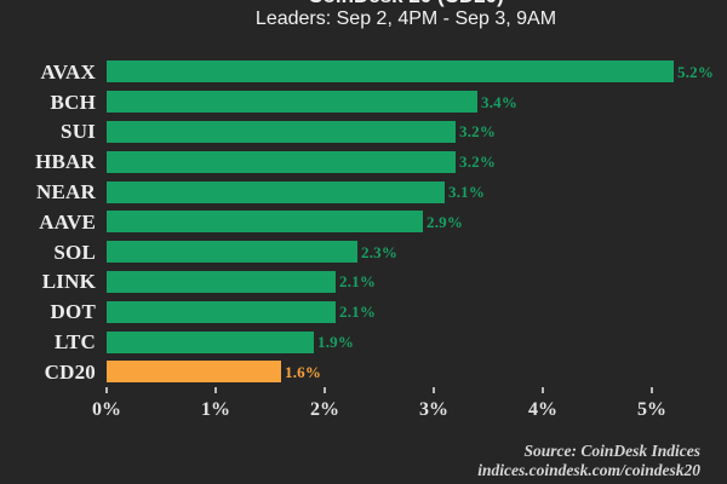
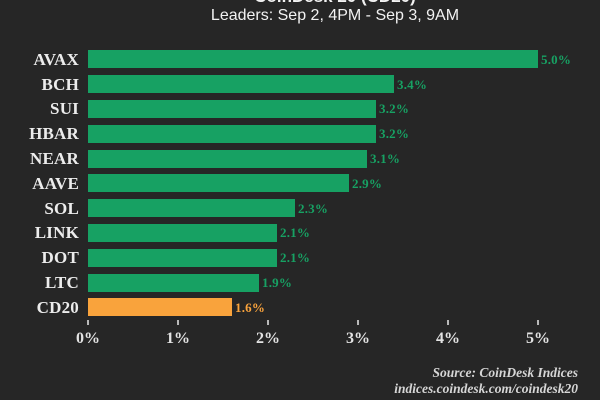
AVAX: 5.2% -> 5.0%
